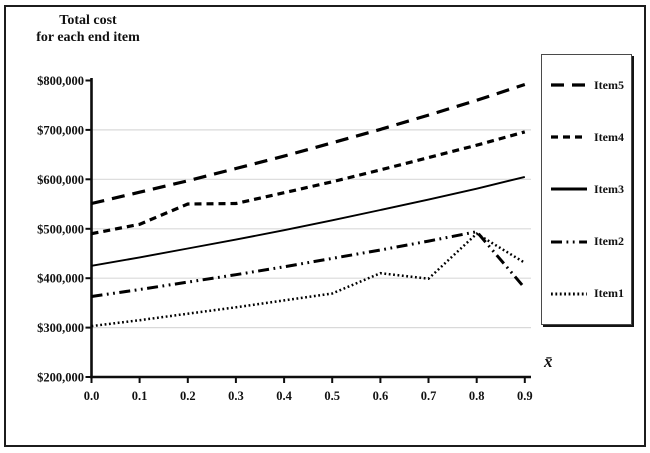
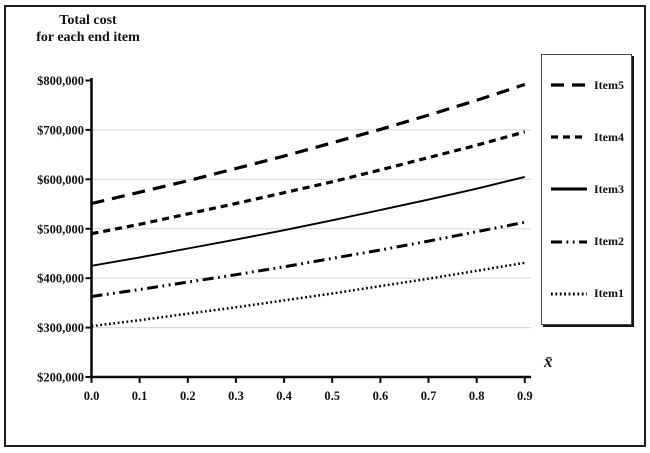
Item4/0.2: $550000 -> $530000
Item1/0.6: $410000 -> $380000
Item1/0.8: $490000 -> $420000
Item2/0.9: $380000 -> $510000
